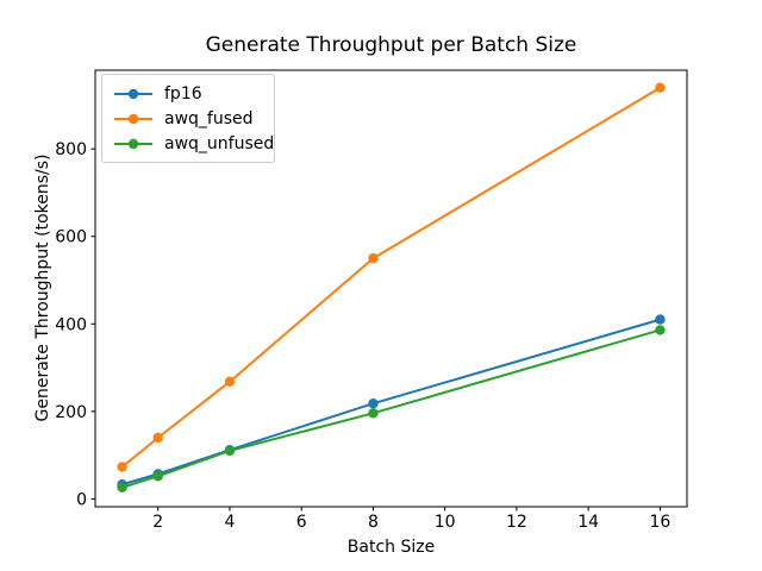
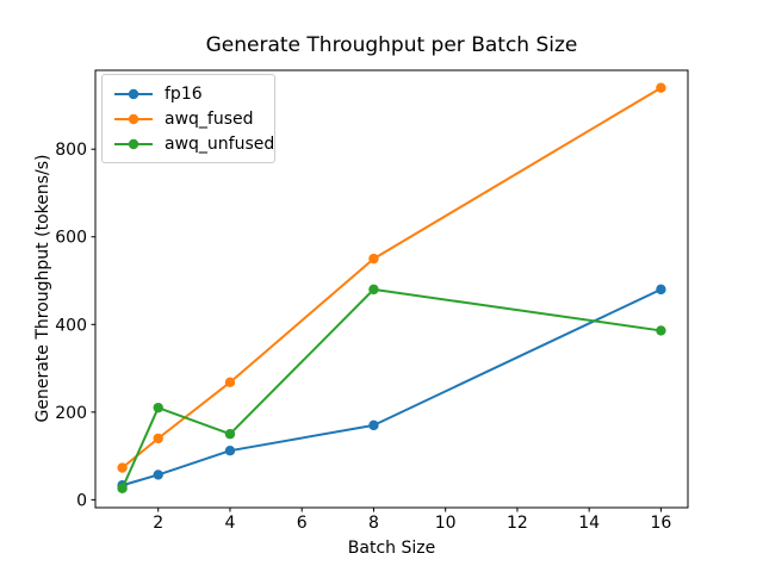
awq_unfused/2: 50 -> 210
awq_unfused/4: 110 -> 150
fp16/8: 220 -> 170
awq_unfused/8: 200 -> 480
fp16/16: 410 -> 480
